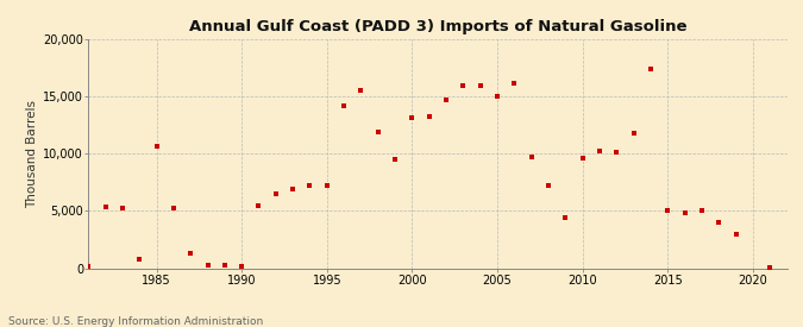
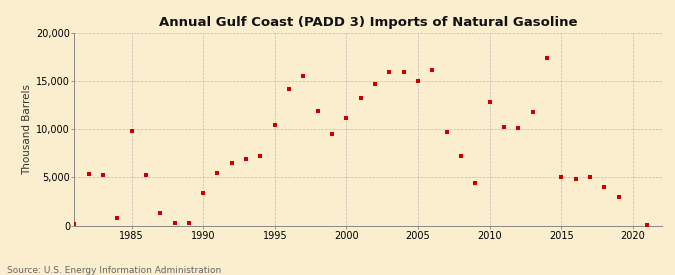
1985: 10,600 -> 9,800
1990: 200 -> 3,400
1995: 7,200 -> 10,400
2000: 13,100 -> 11,200
2010: 9,600 -> 12,800
